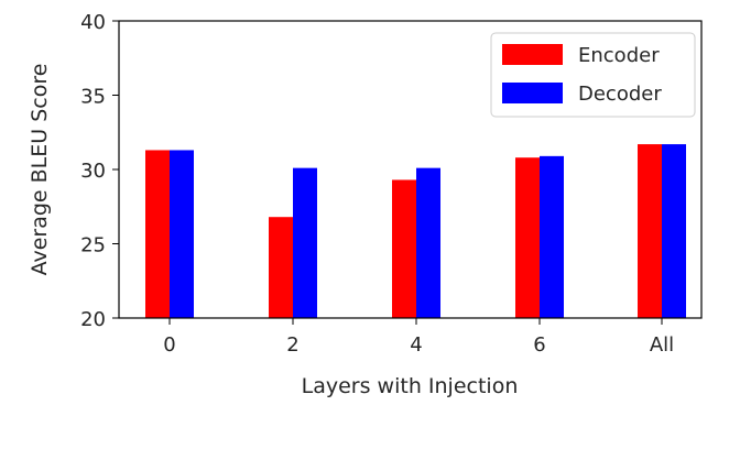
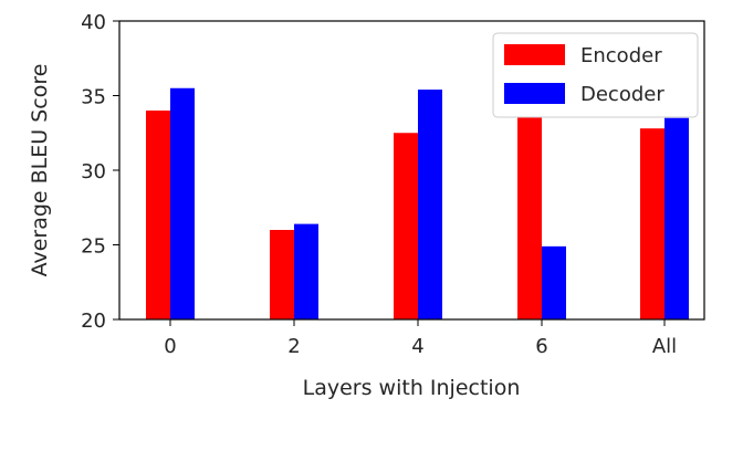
Encoder/0: 31.3 -> 34.0
Decoder/0: 31.3 -> 35.5
Encoder/2: 26.8 -> 26.0
Decoder/2: 30.1 -> 26.4
Encoder/4: 29.3 -> 32.5
Decoder/4: 30.1 -> 35.4
Encoder/6: 30.8 -> 37.0
Decoder/6: 30.9 -> 24.9
Encoder/All: 31.7 -> 32.8
Decoder/All: 31.7 -> 33.5
